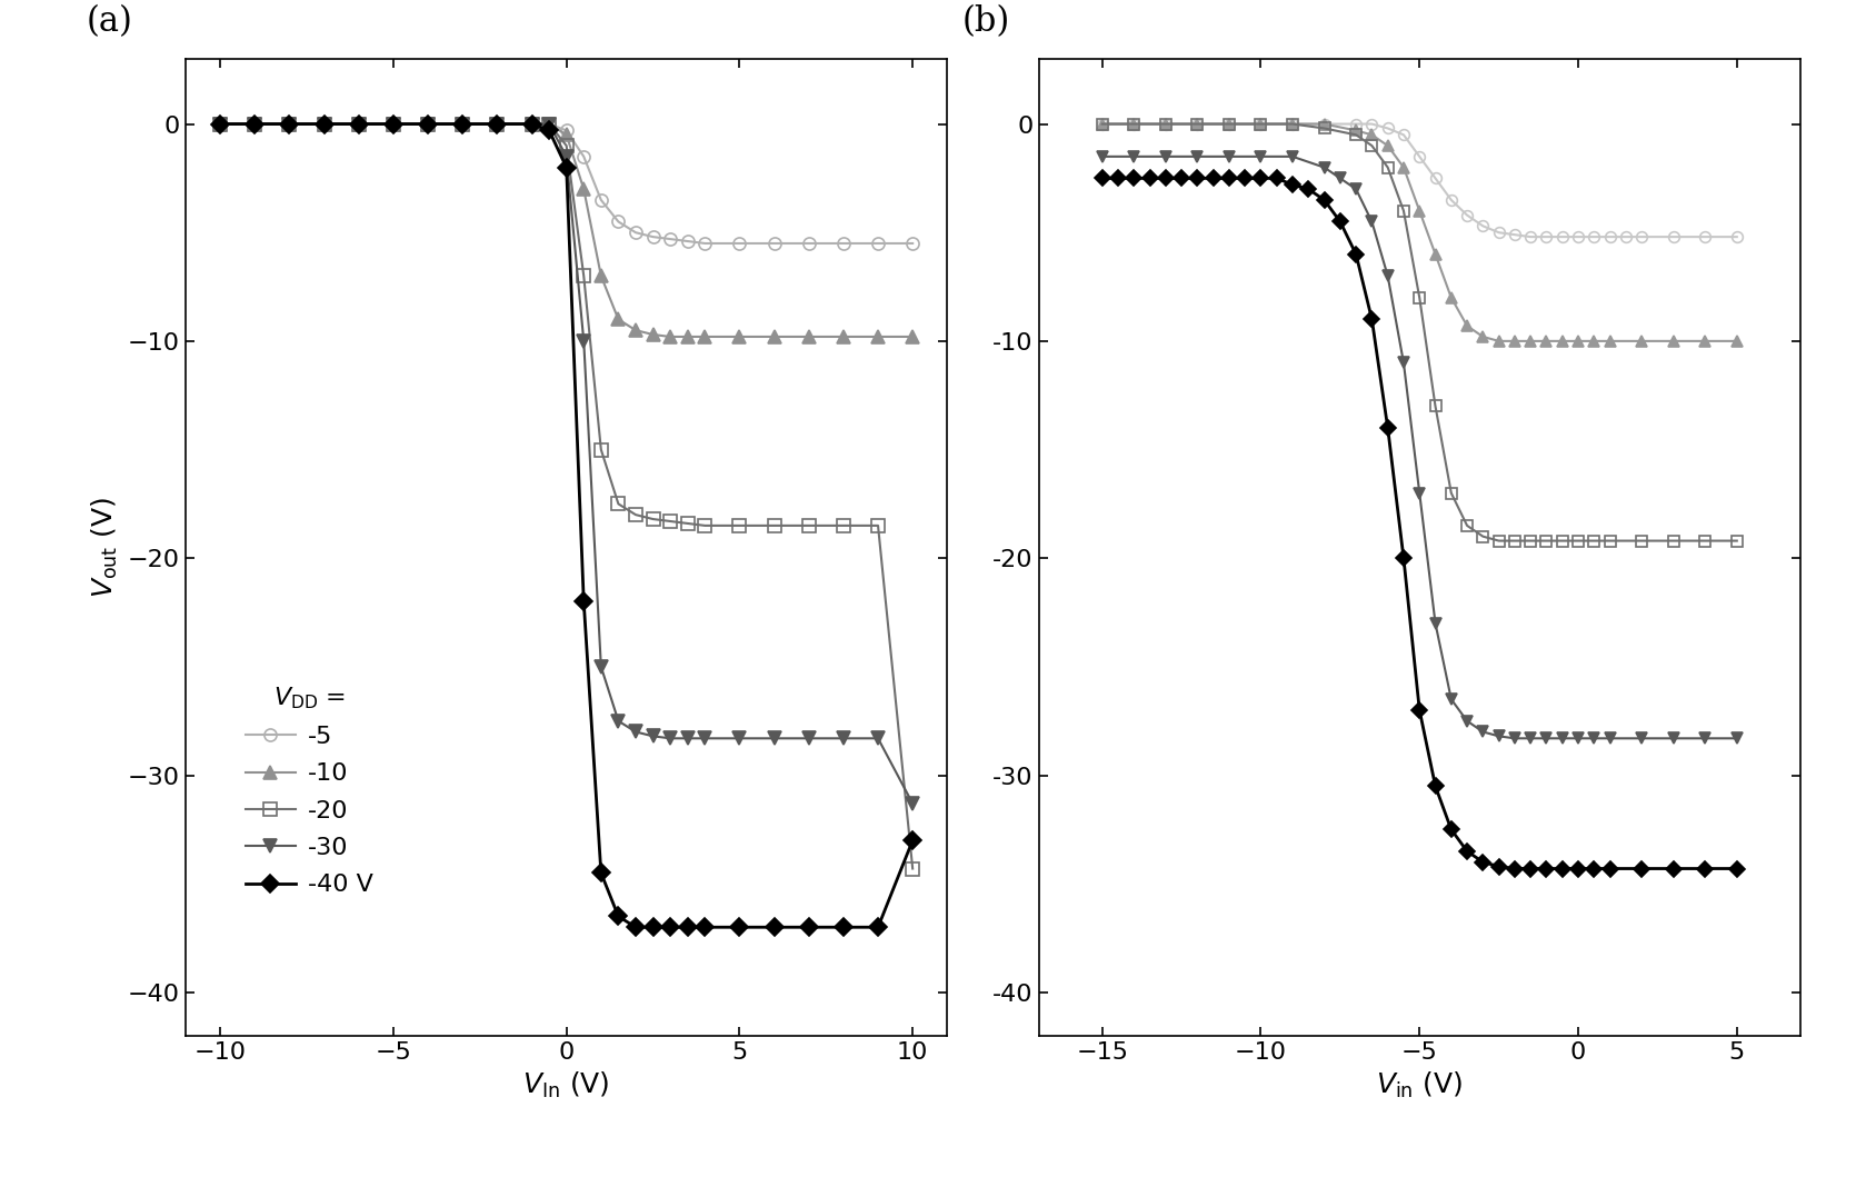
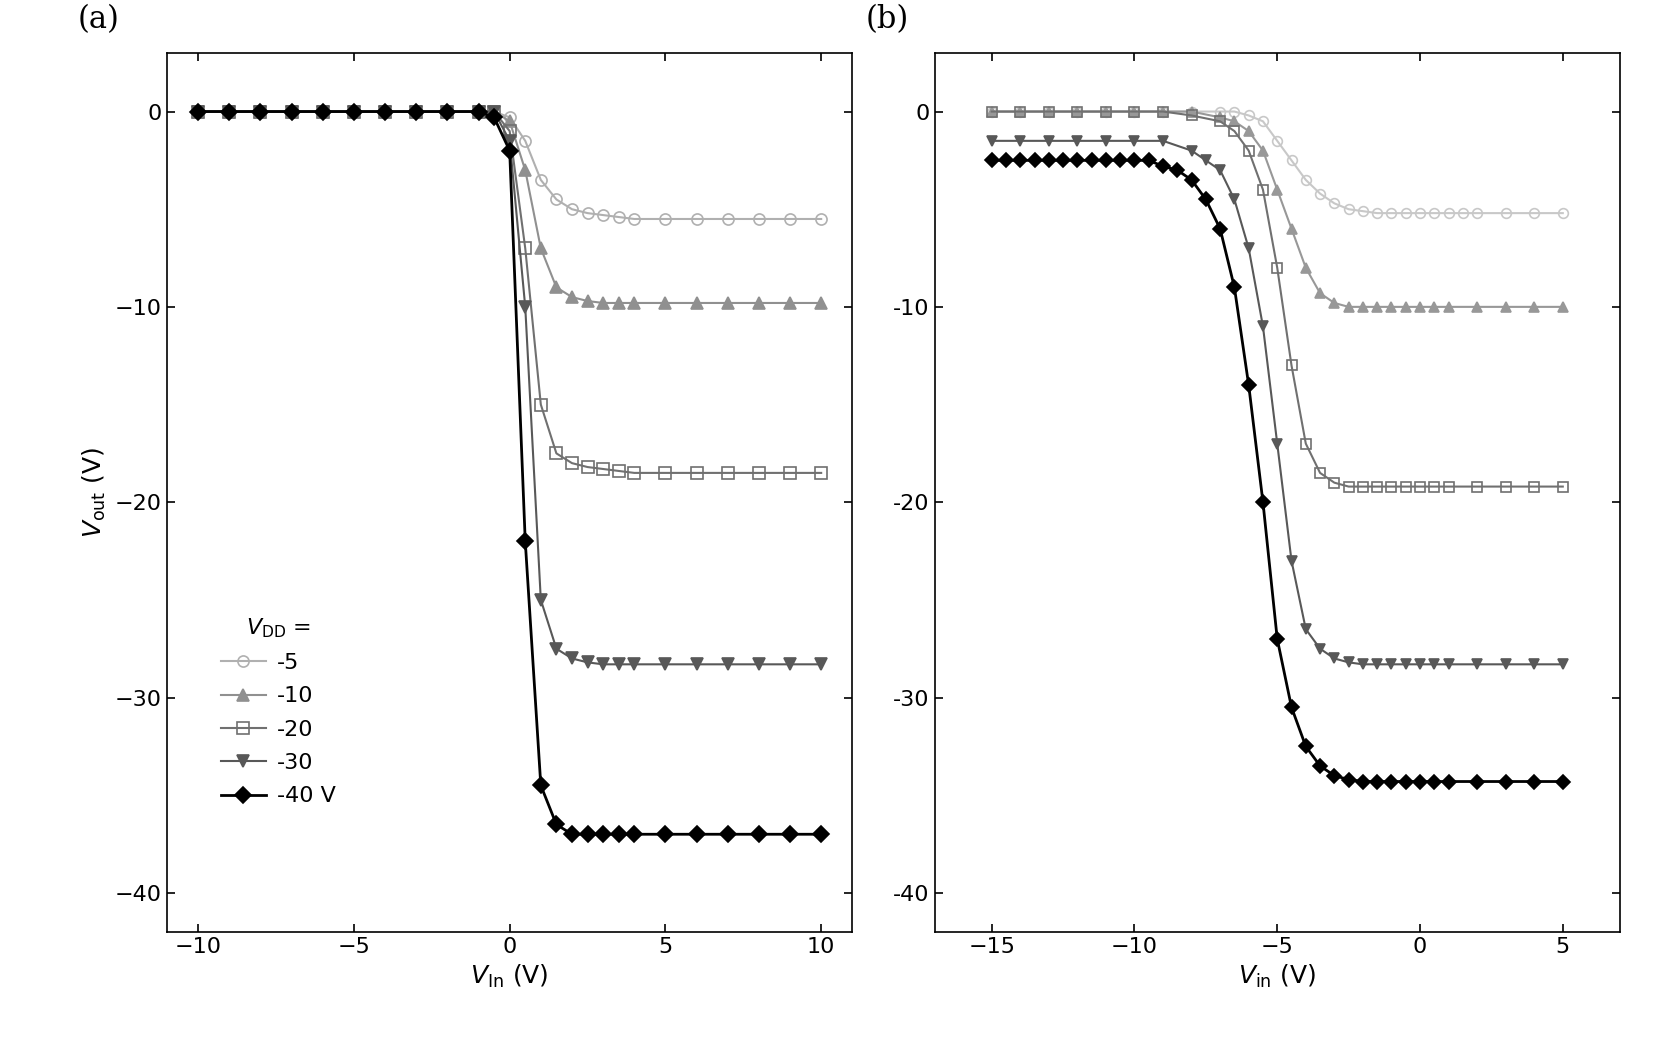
-20/10: -34.3 -> -18.5
-30/10: -31.3 -> -28.3
-40 V/10: -33.0 -> -37.0
